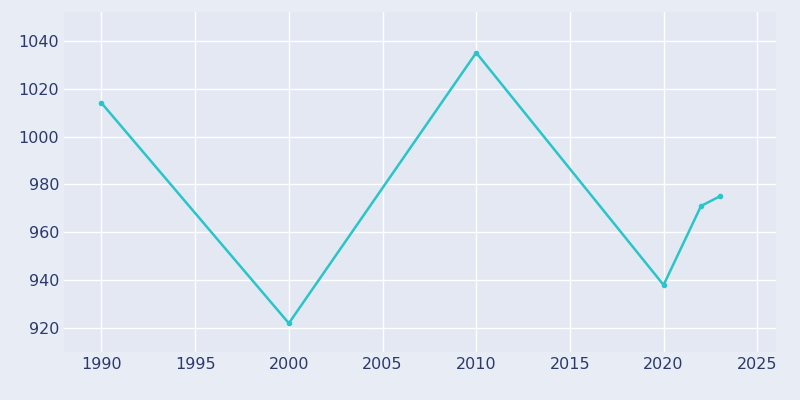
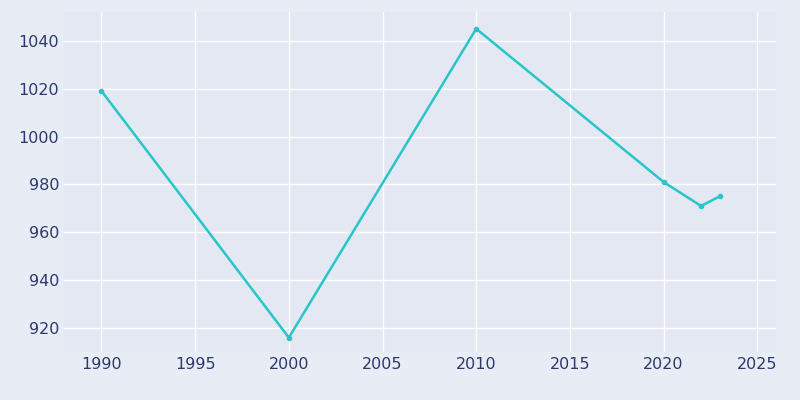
1990: 1014 -> 1019
2000: 922 -> 916
2010: 1035 -> 1045
2020: 938 -> 981
